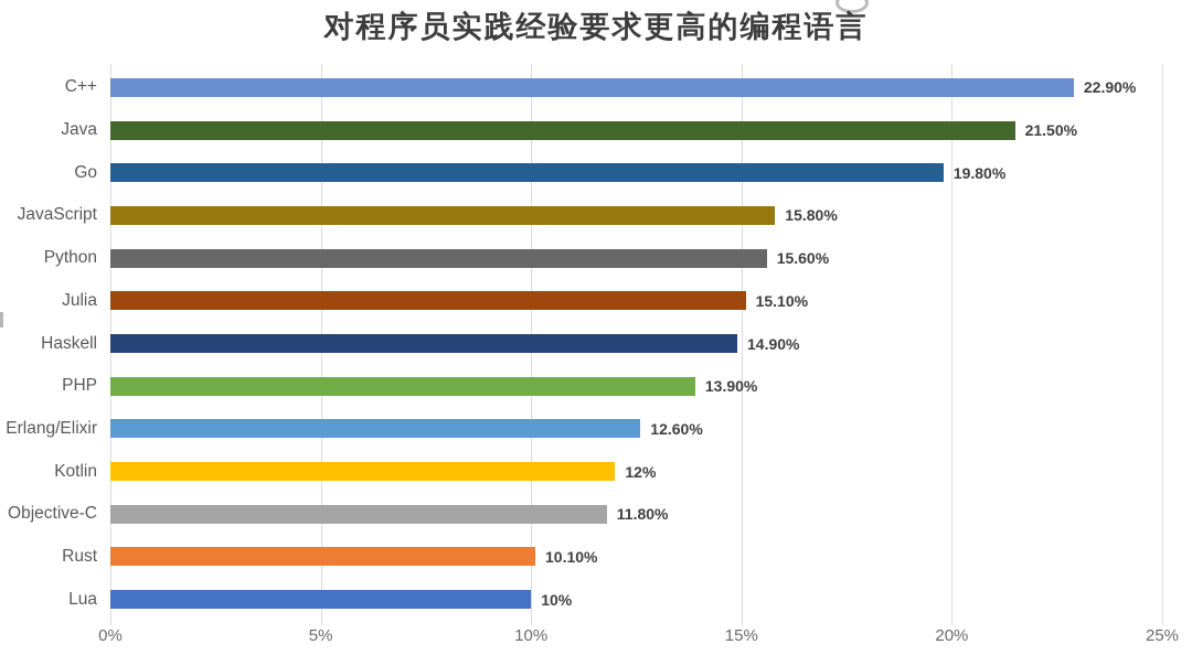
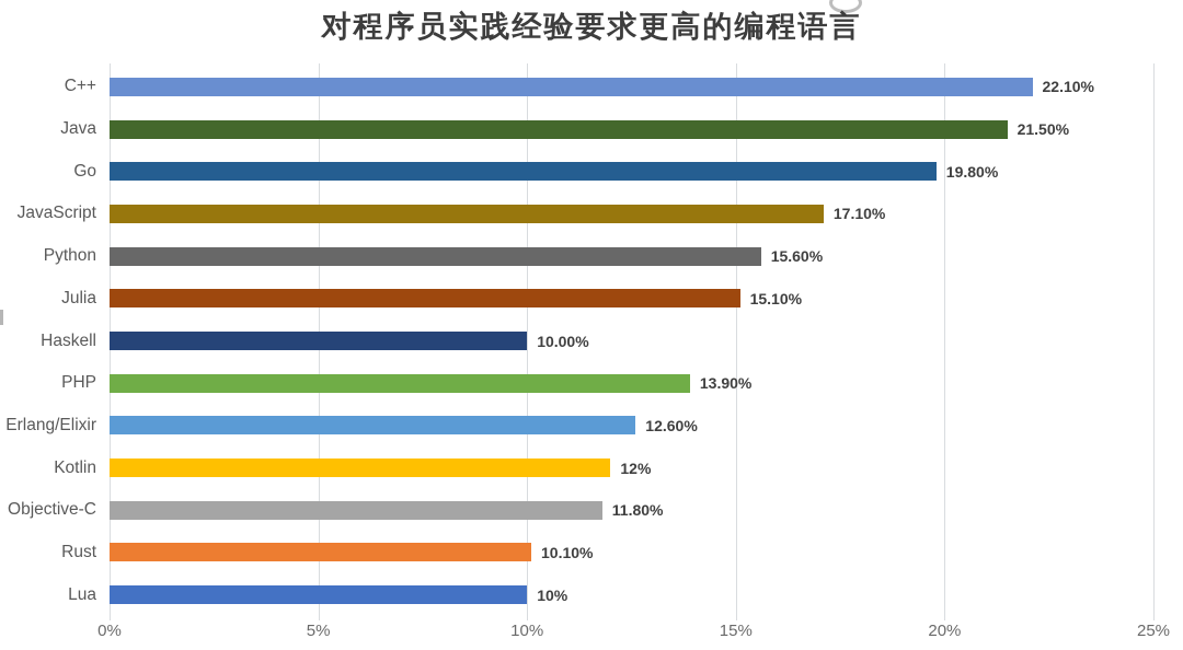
C++: 22.90% -> 22.10%
JavaScript: 15.80% -> 17.10%
Haskell: 14.90% -> 10.00%
